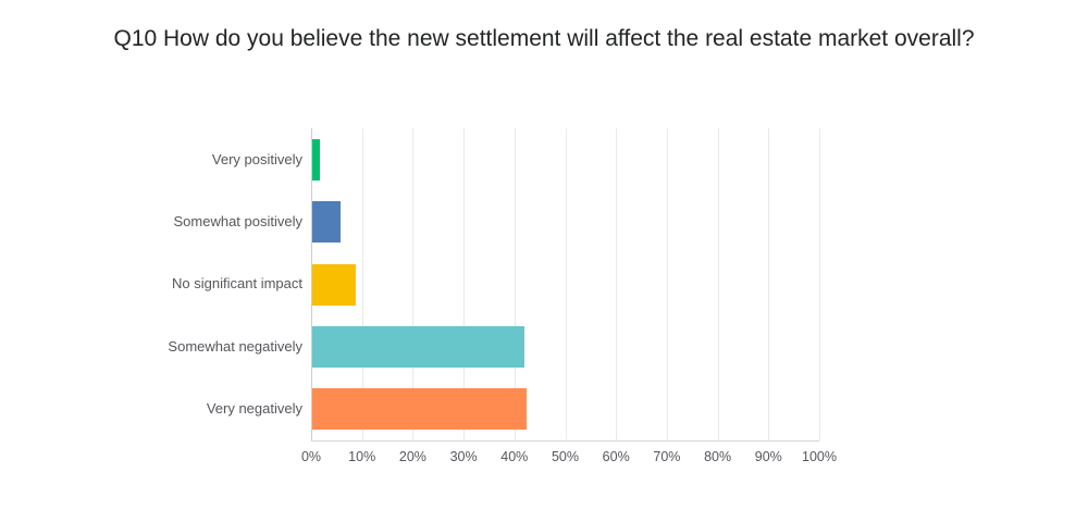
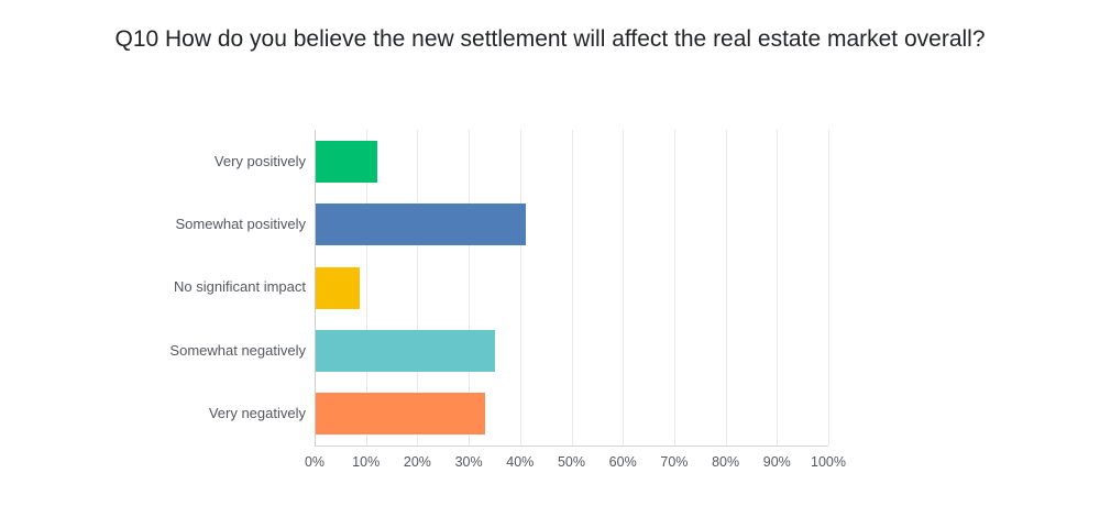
Very positively: 1% -> 12%
Somewhat positively: 6% -> 41%
Somewhat negatively: 42% -> 35%
Very negatively: 42% -> 33%
